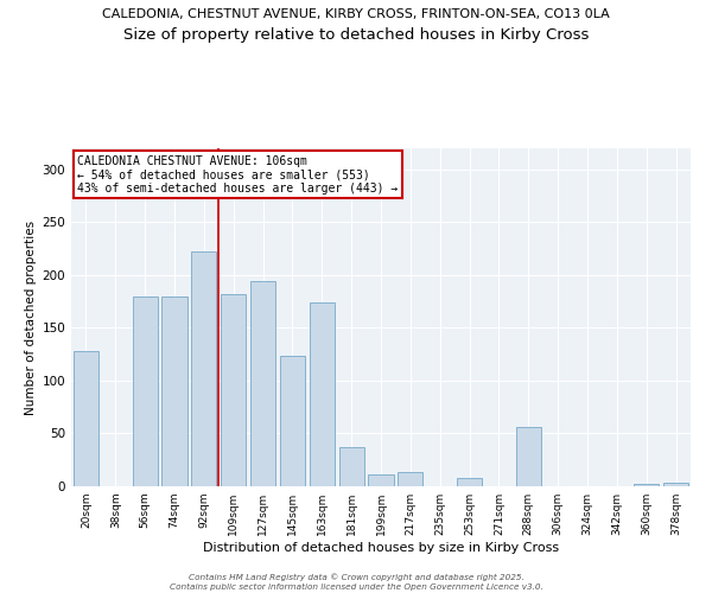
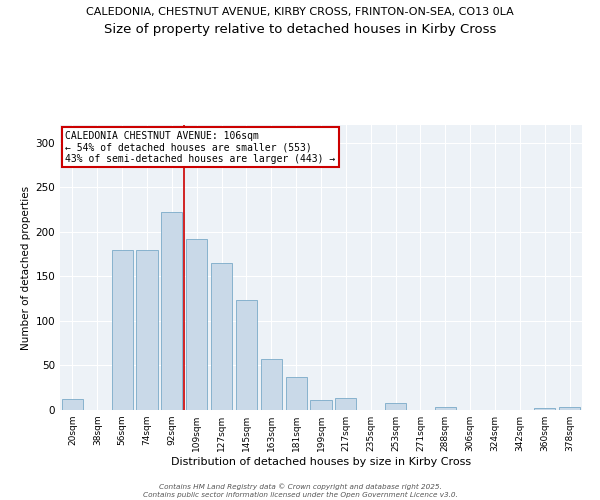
20sqm: 128 -> 12
109sqm: 182 -> 192
127sqm: 194 -> 165
163sqm: 174 -> 57
288sqm: 56 -> 3
